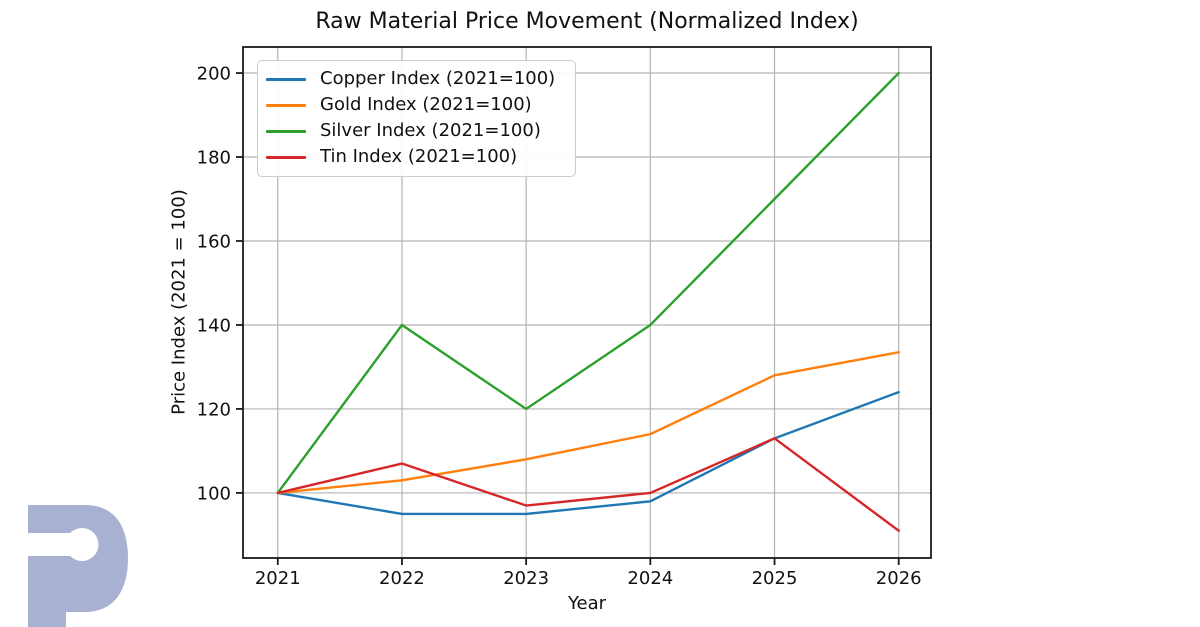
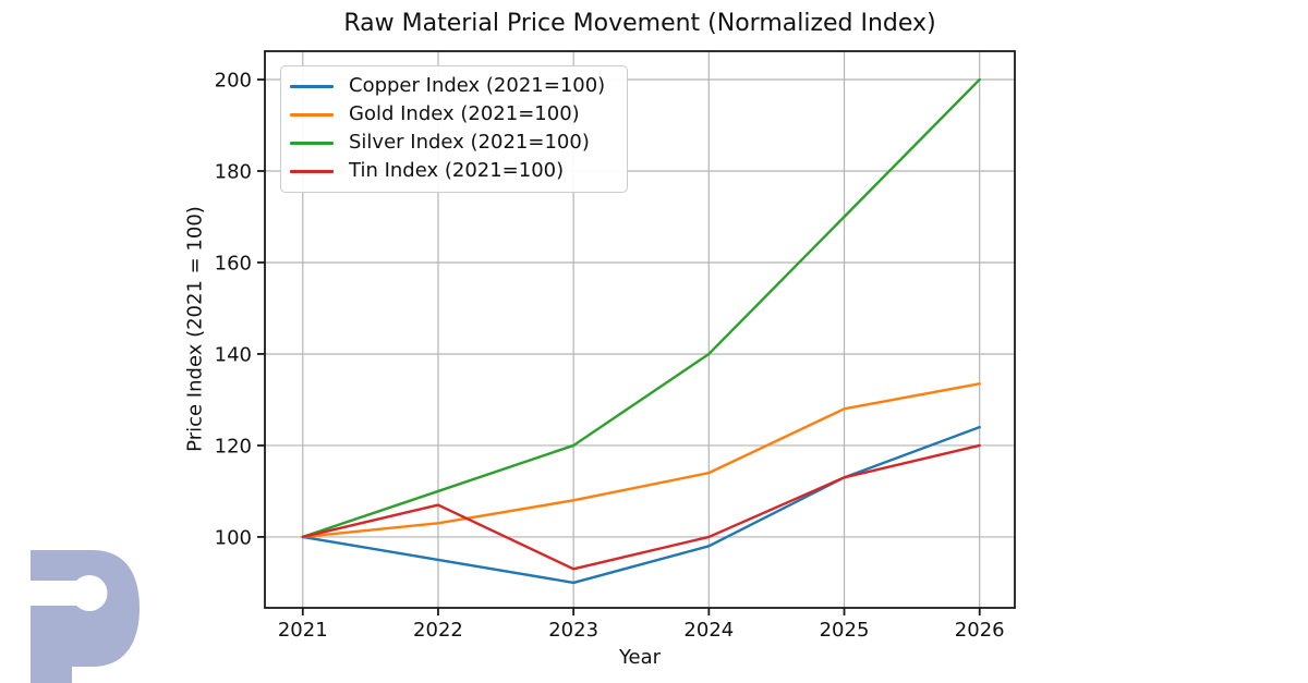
Silver Index (2021=100)/2022: 140 -> 110
Copper Index (2021=100)/2023: 95 -> 90
Tin Index (2021=100)/2023: 97 -> 93
Tin Index (2021=100)/2026: 91 -> 120
